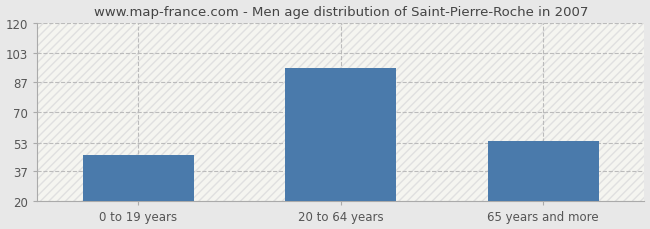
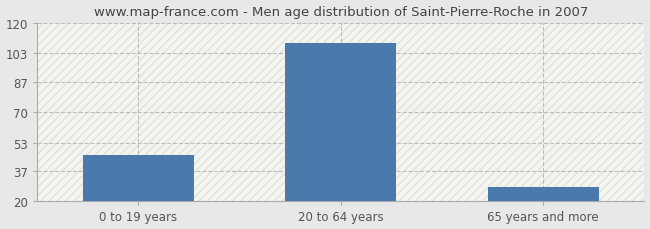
20 to 64 years: 95 -> 109
65 years and more: 54 -> 28
